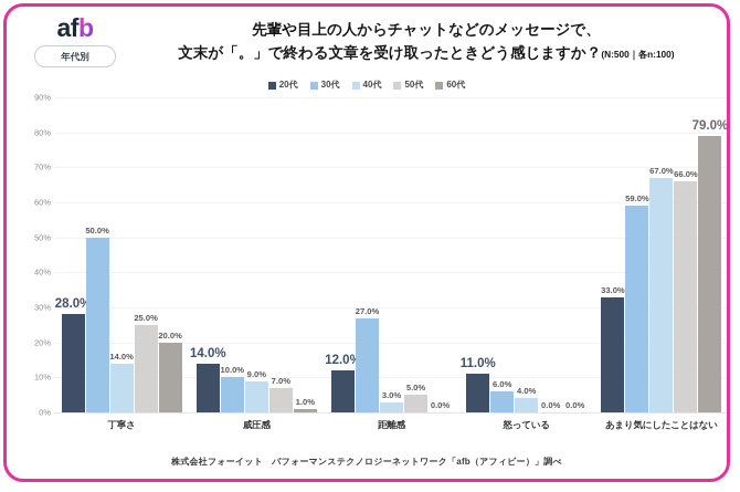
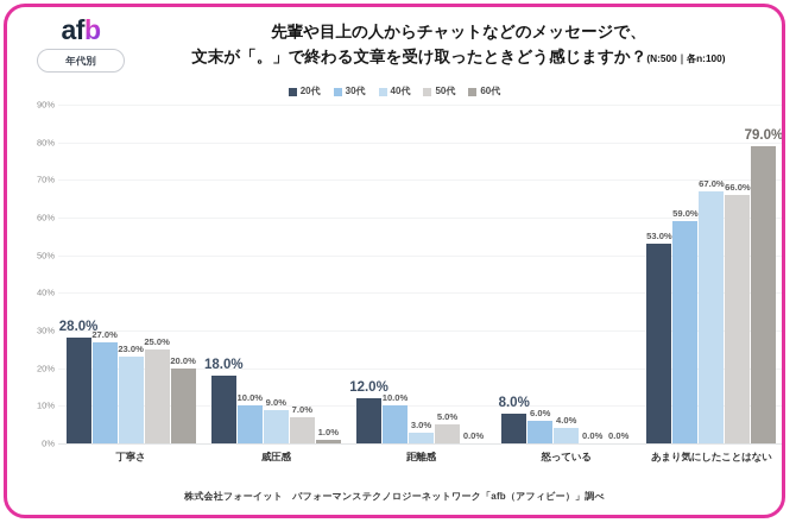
30代/丁寧さ: 50.0% -> 27.0%
40代/丁寧さ: 14.0% -> 23.0%
20代/威圧感: 14.0% -> 18.0%
30代/距離感: 27.0% -> 10.0%
20代/怒っている: 11.0% -> 8.0%
20代/あまり気にしたことはない: 33.0% -> 53.0%
